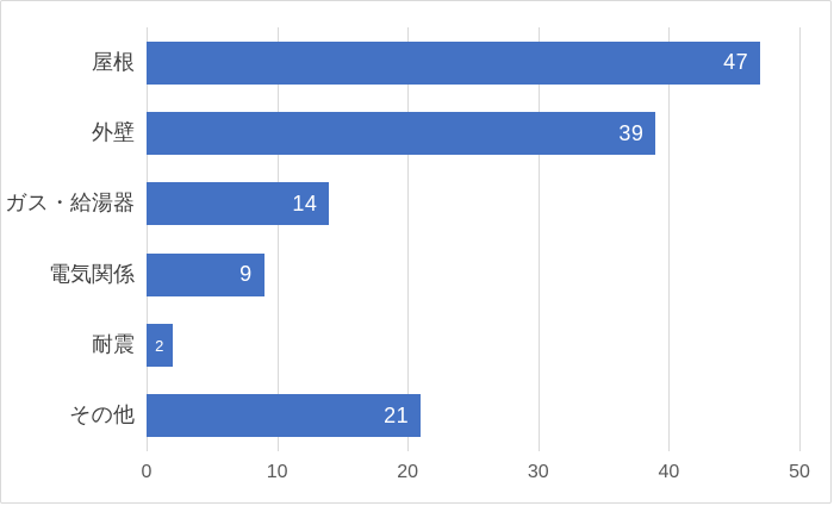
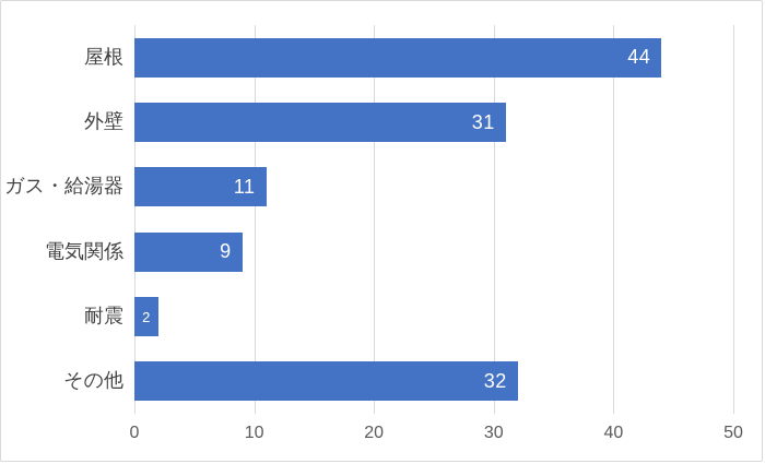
屋根: 47 -> 44
外壁: 39 -> 31
ガス・給湯器: 14 -> 11
その他: 21 -> 32
